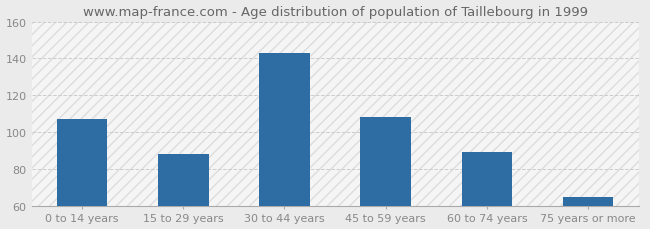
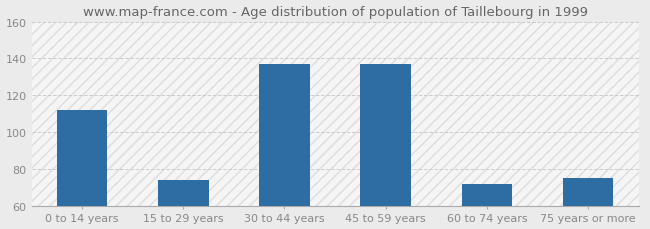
0 to 14 years: 107 -> 112
15 to 29 years: 88 -> 74
30 to 44 years: 143 -> 137
45 to 59 years: 108 -> 137
60 to 74 years: 89 -> 72
75 years or more: 65 -> 75
